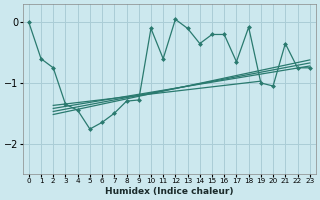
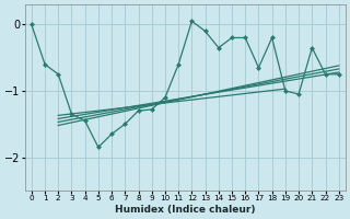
5: -1.76 -> -1.85
10: -0.10 -> -1.10
18: -0.08 -> -0.20
